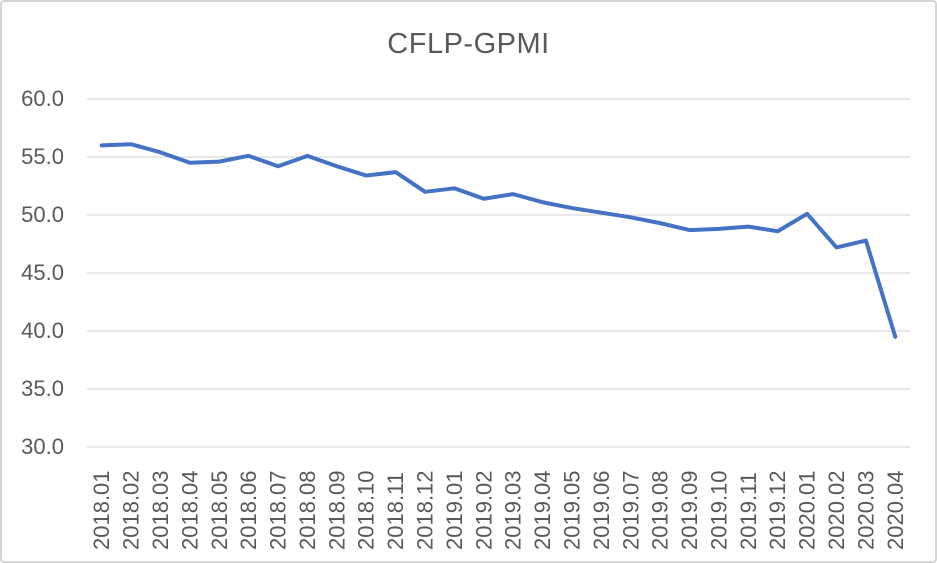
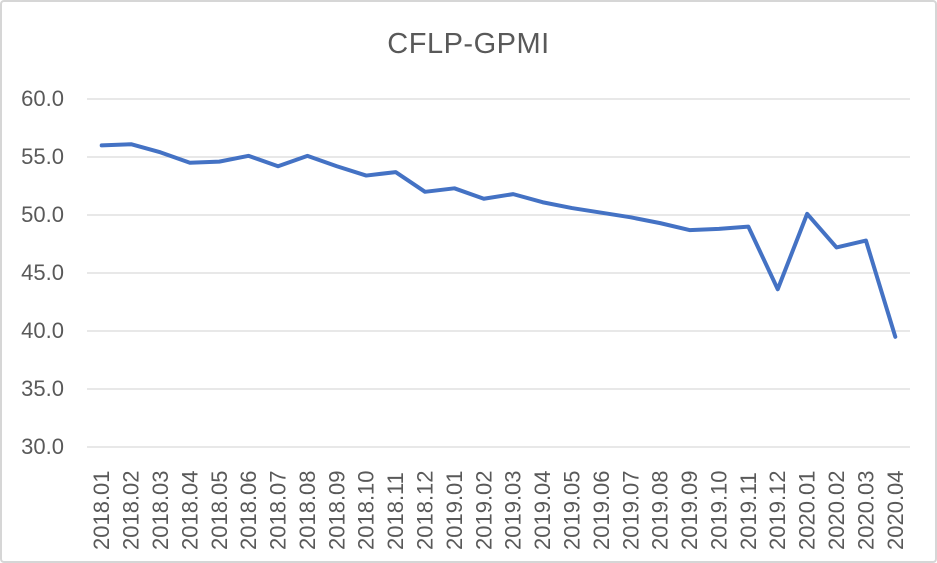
2019.12: 48.6 -> 43.6
